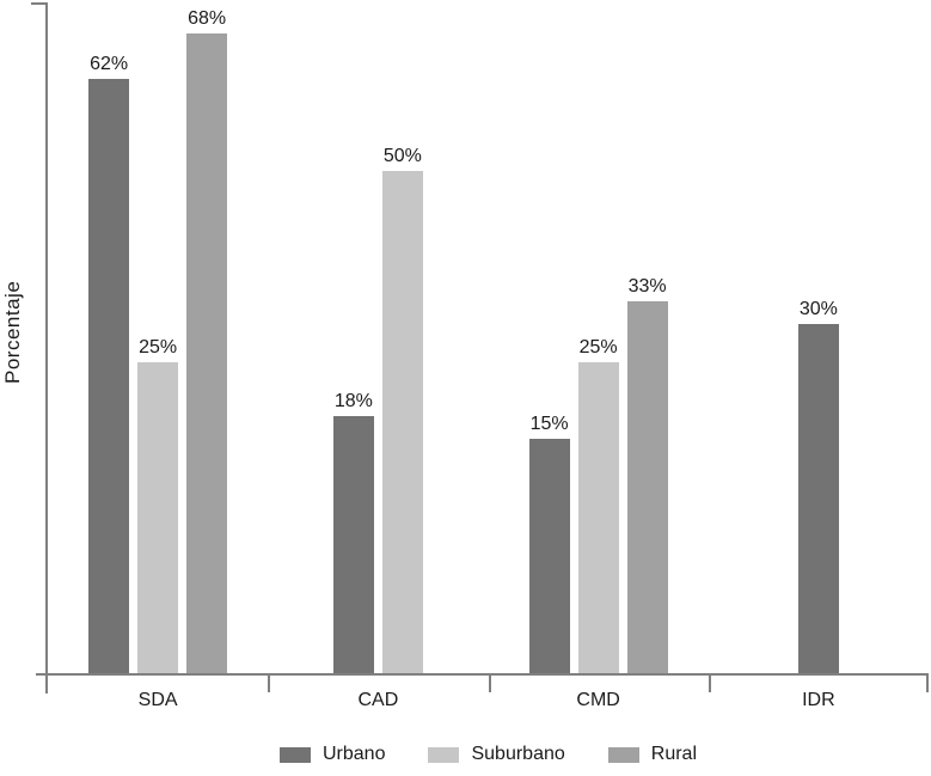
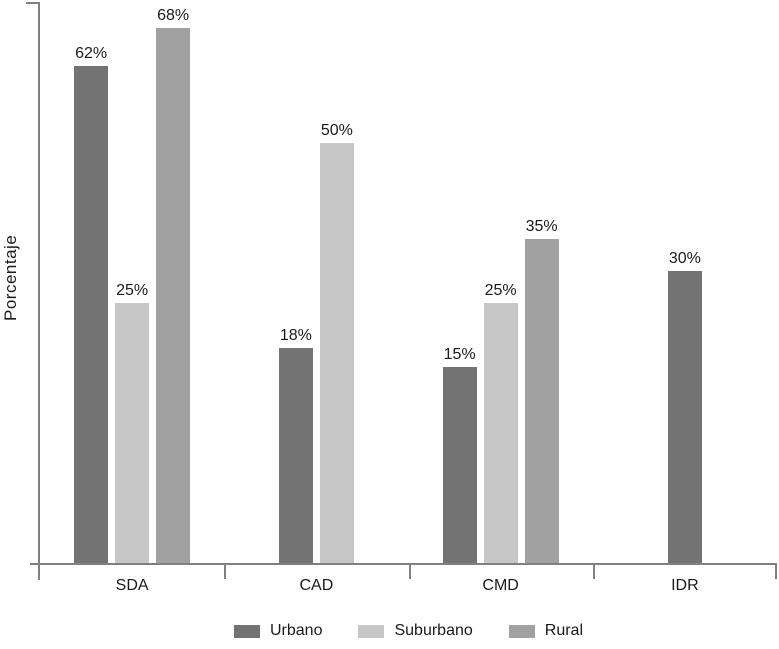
Rural/CMD: 33% -> 35%
